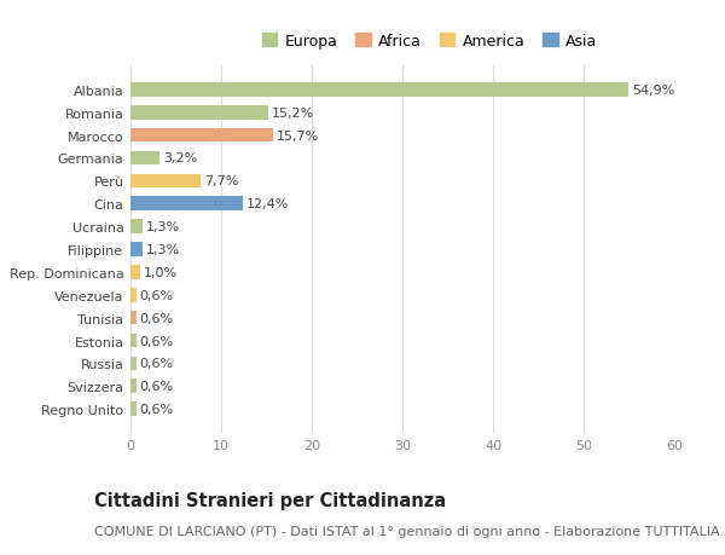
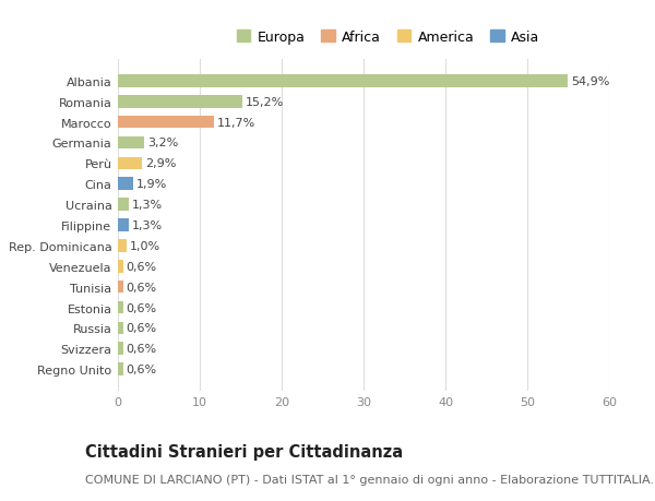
Marocco: 15,7% -> 11,7%
Perù: 7,7% -> 2,9%
Cina: 12,4% -> 1,9%
